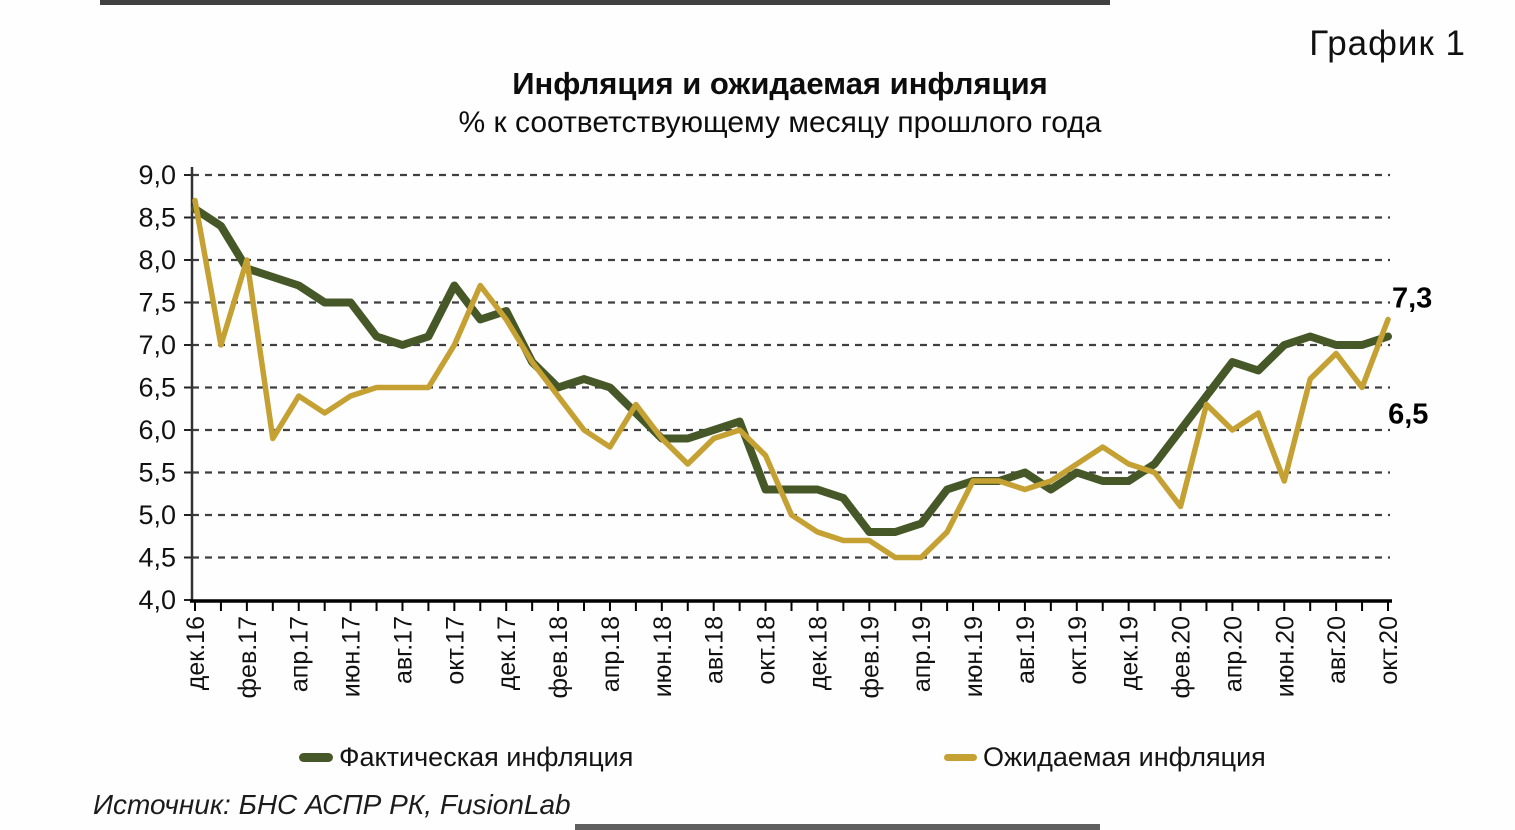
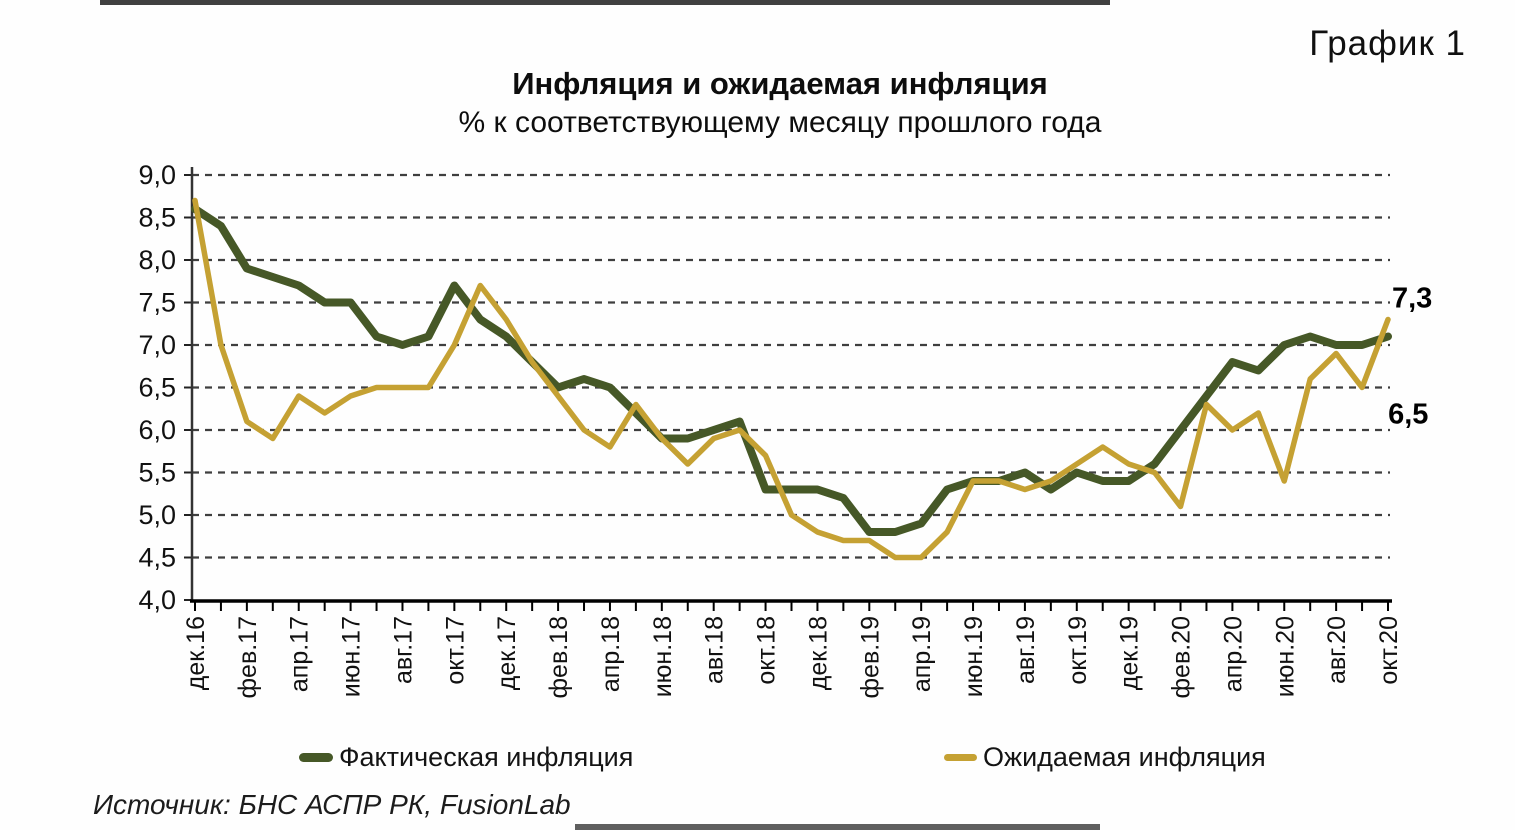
Ожидаемая инфляция/фев.17: 8,0 -> 6,1
Фактическая инфляция/дек.17: 7,4 -> 7,1
